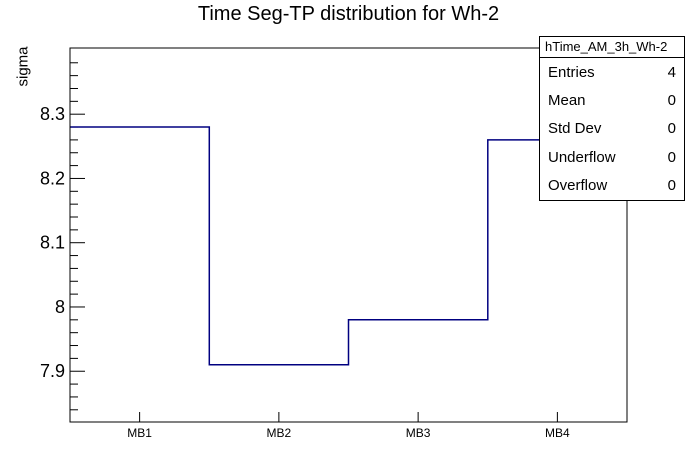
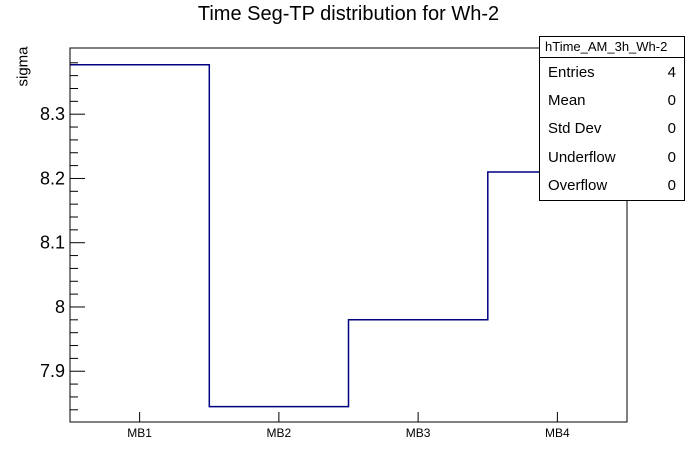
MB1: 8.28 -> 8.38
MB2: 7.91 -> 7.84
MB4: 8.26 -> 8.21
